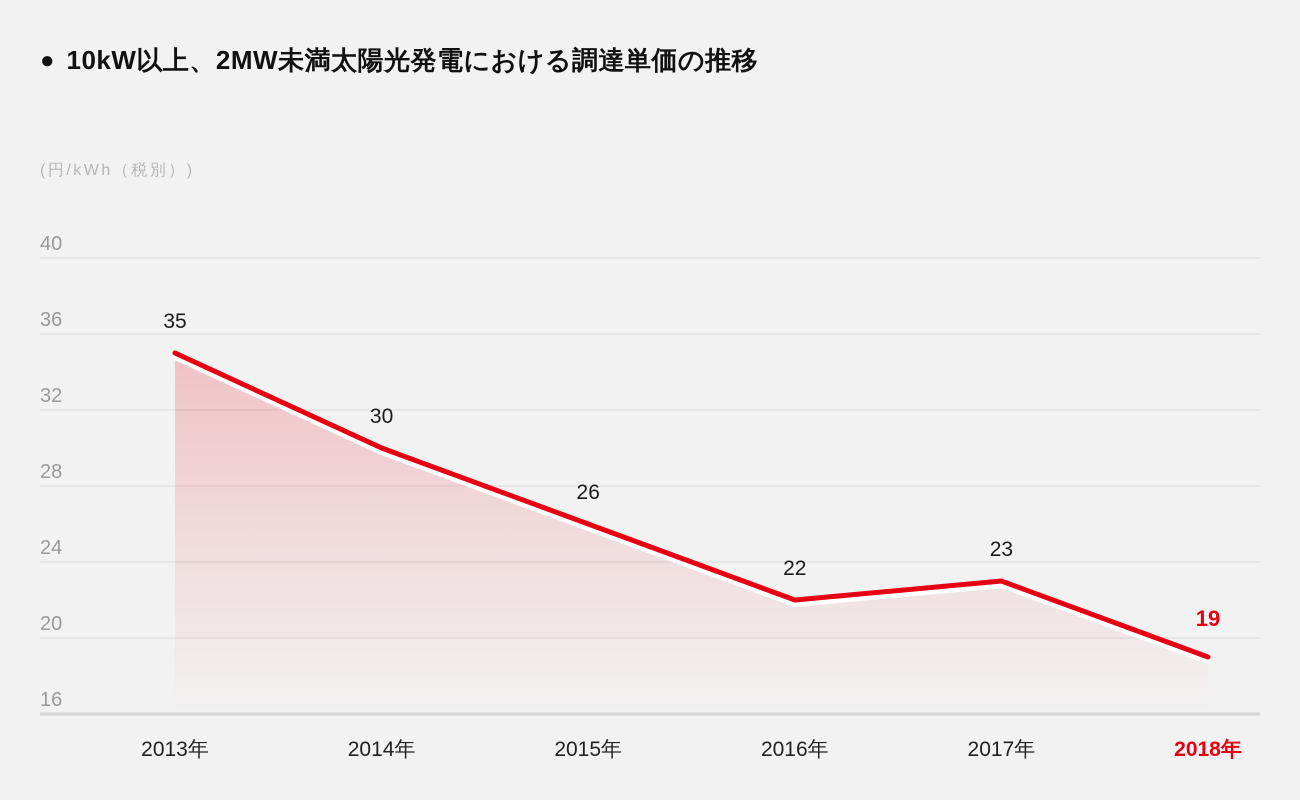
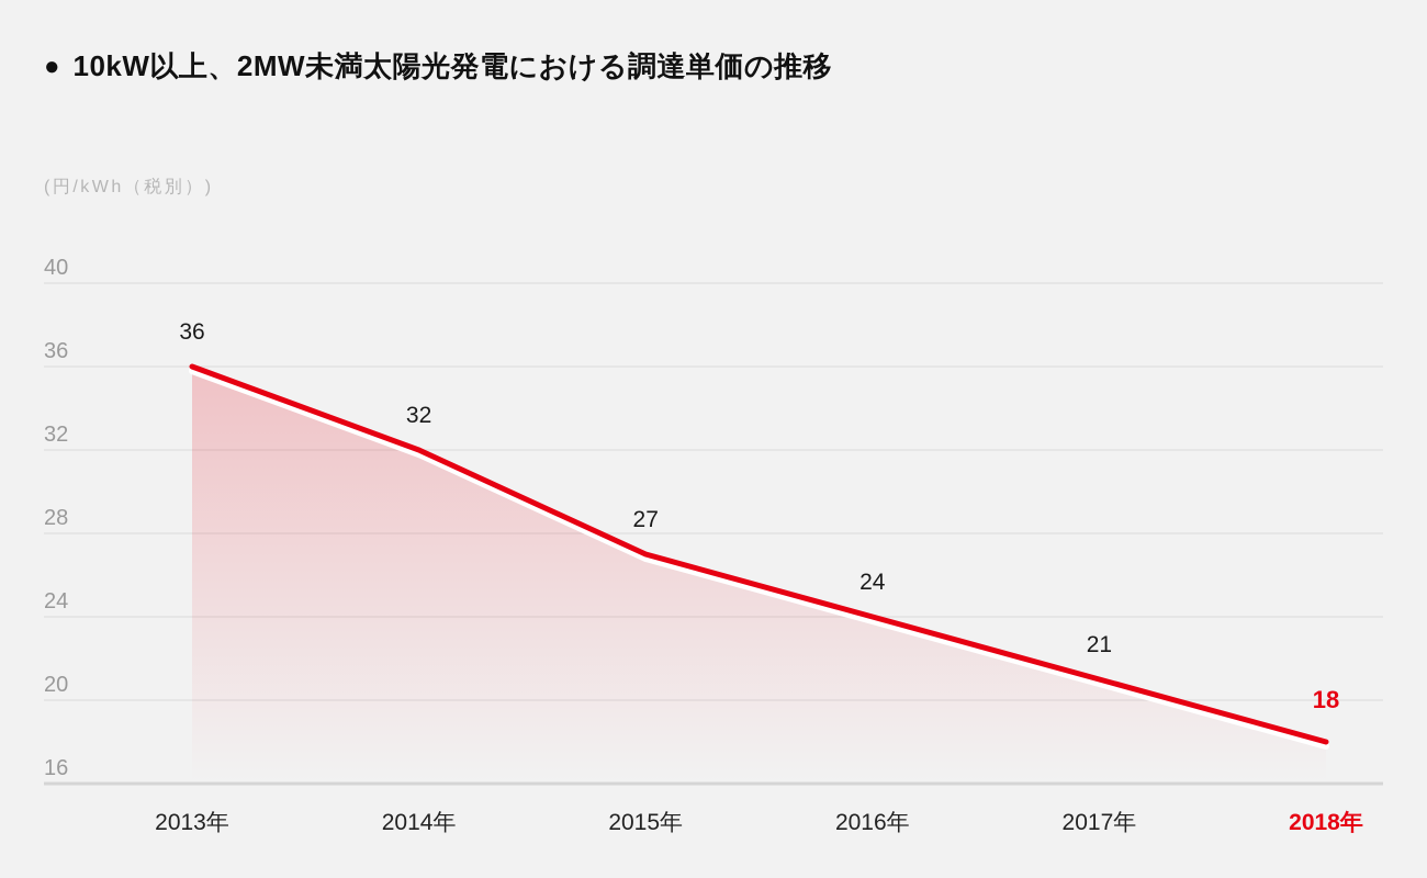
2013年: 35 -> 36
2014年: 30 -> 32
2015年: 26 -> 27
2016年: 22 -> 24
2017年: 23 -> 21
2018年: 19 -> 18
